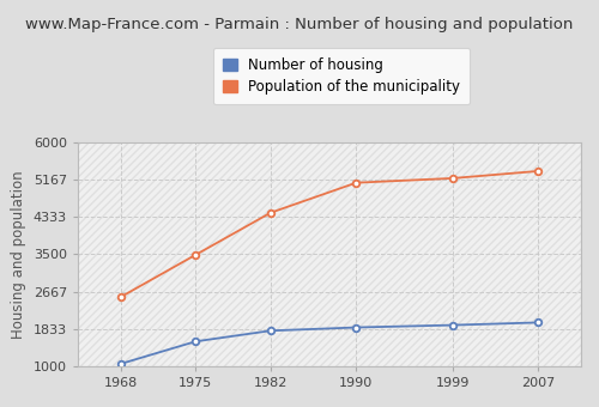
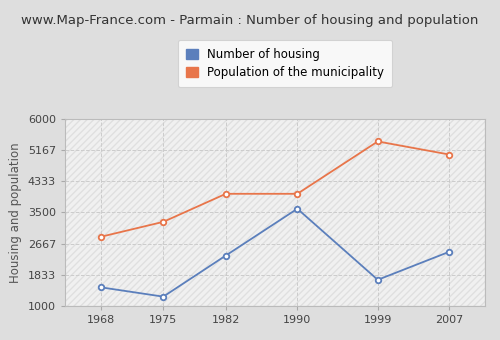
Number of housing/1968: 1060 -> 1500
Population of the municipality/1968: 2550 -> 2850
Number of housing/1975: 1560 -> 1250
Population of the municipality/1975: 3490 -> 3250
Number of housing/1982: 1800 -> 2350
Population of the municipality/1982: 4430 -> 4000
Number of housing/1990: 1870 -> 3600
Population of the municipality/1990: 5100 -> 4000
Number of housing/1999: 1920 -> 1700
Population of the municipality/1999: 5200 -> 5400
Number of housing/2007: 1980 -> 2450
Population of the municipality/2007: 5360 -> 5050
